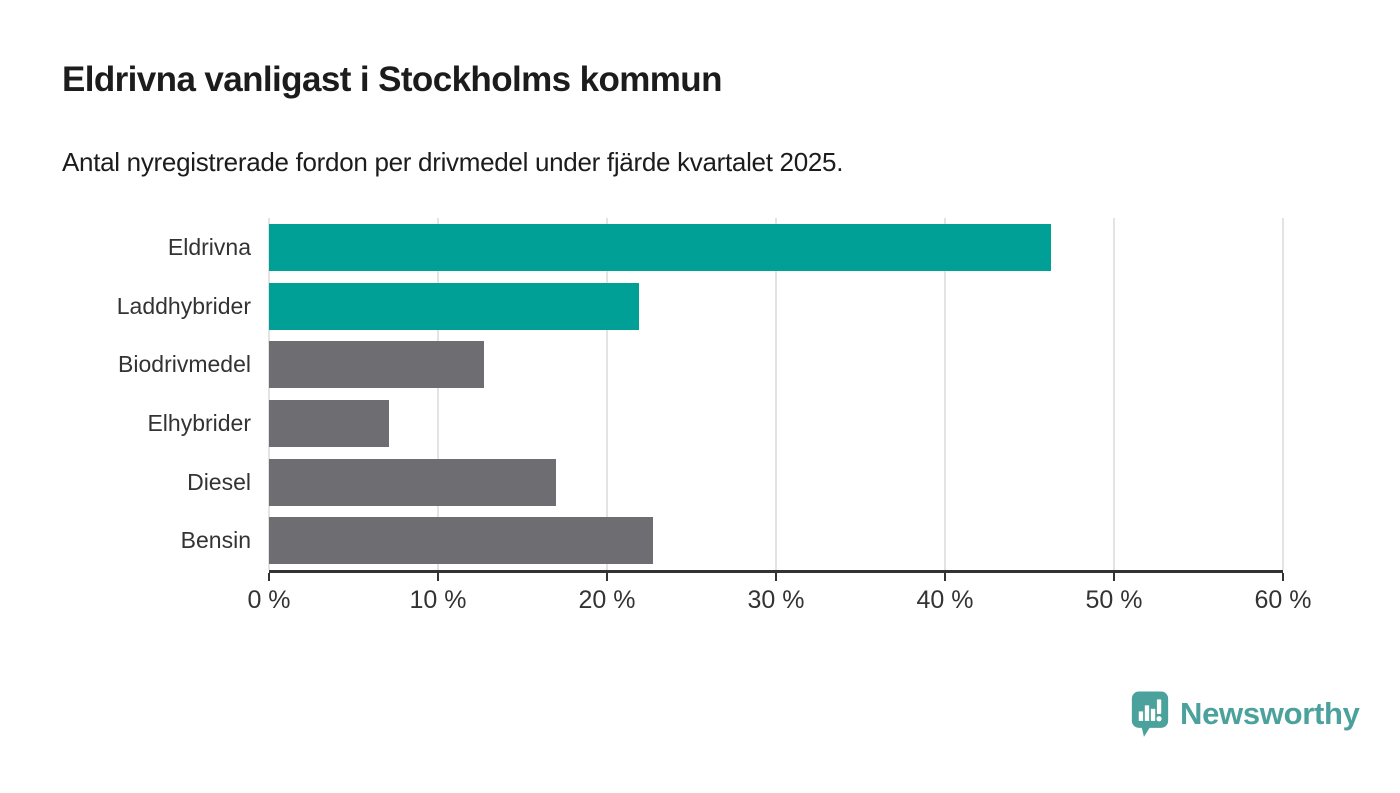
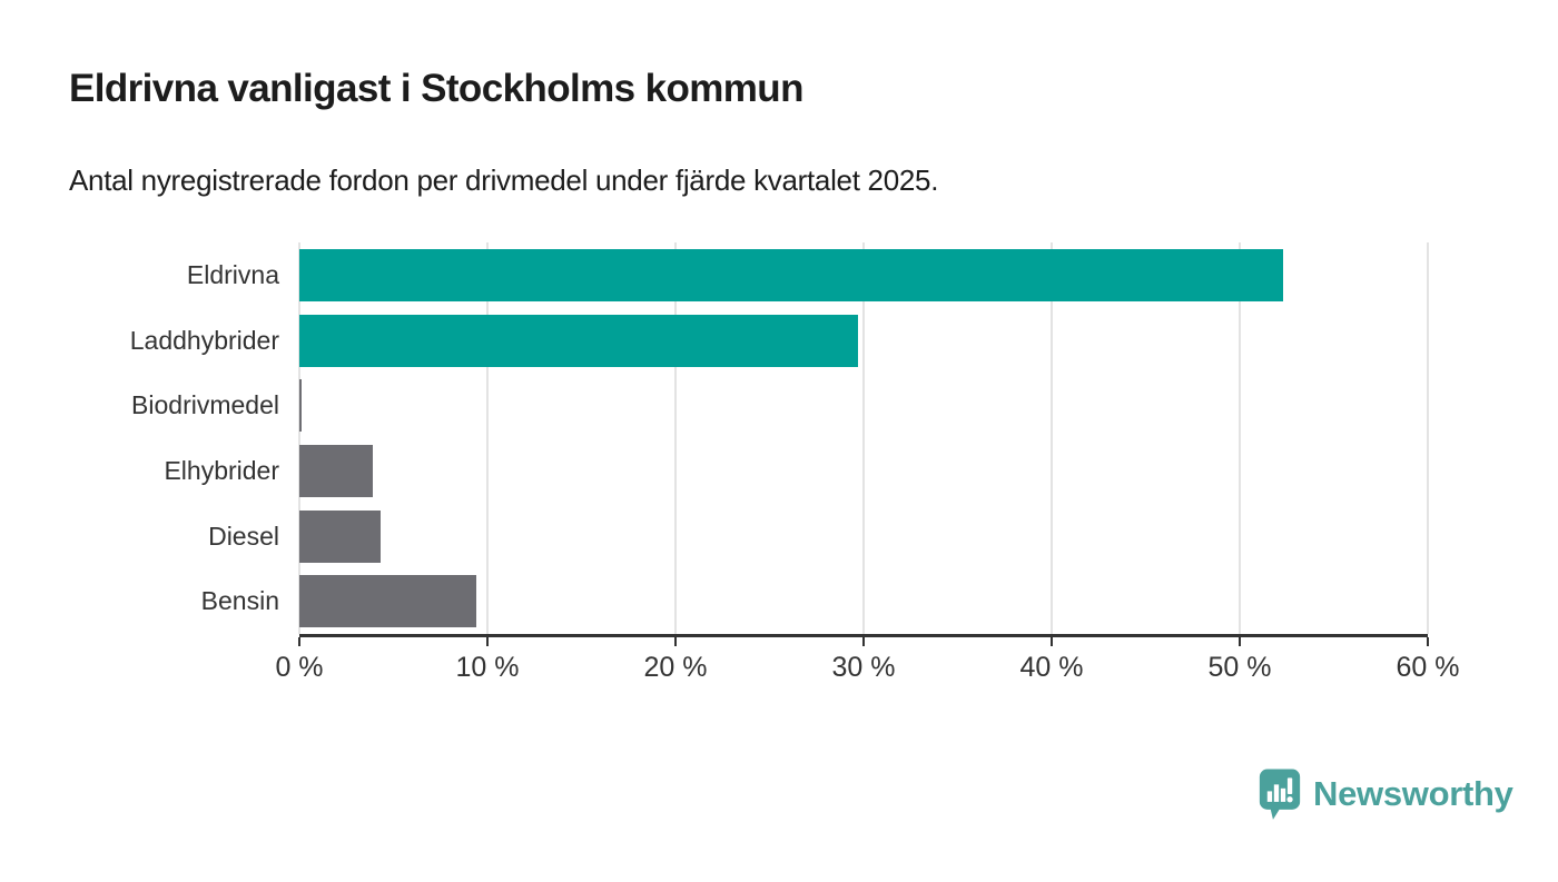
Eldrivna: 46.3% -> 52.3%
Laddhybrider: 21.9% -> 29.7%
Biodrivmedel: 12.7% -> 0.1%
Elhybrider: 7.1% -> 3.9%
Diesel: 17.0% -> 4.3%
Bensin: 22.7% -> 9.4%
